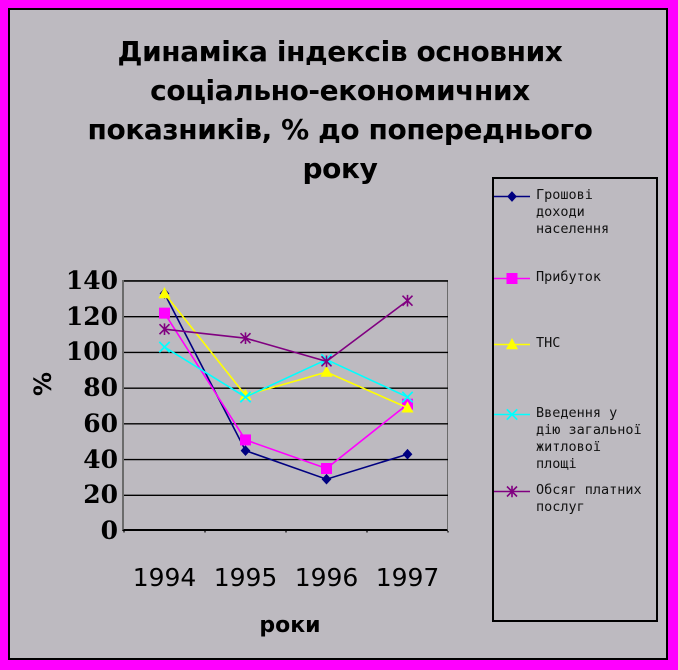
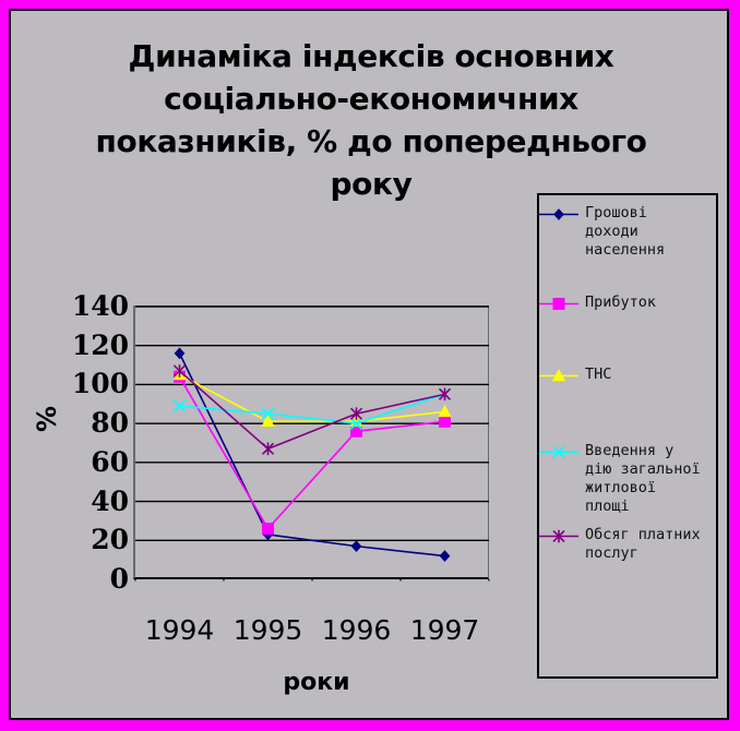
Грошові доходи населення/1994: 133 -> 116
Прибуток/1994: 122 -> 104
ТНС/1994: 133 -> 105
Введення у дію загальної житлової площі/1994: 103 -> 89
Обсяг платних послуг/1994: 113 -> 107
Грошові доходи населення/1995: 45 -> 23
Прибуток/1995: 51 -> 26
ТНС/1995: 76 -> 81
Введення у дію загальної житлової площі/1995: 75 -> 85
Обсяг платних послуг/1995: 108 -> 67
Грошові доходи населення/1996: 29 -> 17
Прибуток/1996: 35 -> 76
ТНС/1996: 89 -> 81
Введення у дію загальної житлової площі/1996: 96 -> 80
Обсяг платних послуг/1996: 95 -> 85
Грошові доходи населення/1997: 43 -> 12
Прибуток/1997: 71 -> 81
ТНС/1997: 69 -> 86
Введення у дію загальної житлової площі/1997: 75 -> 95
Обсяг платних послуг/1997: 129 -> 95
